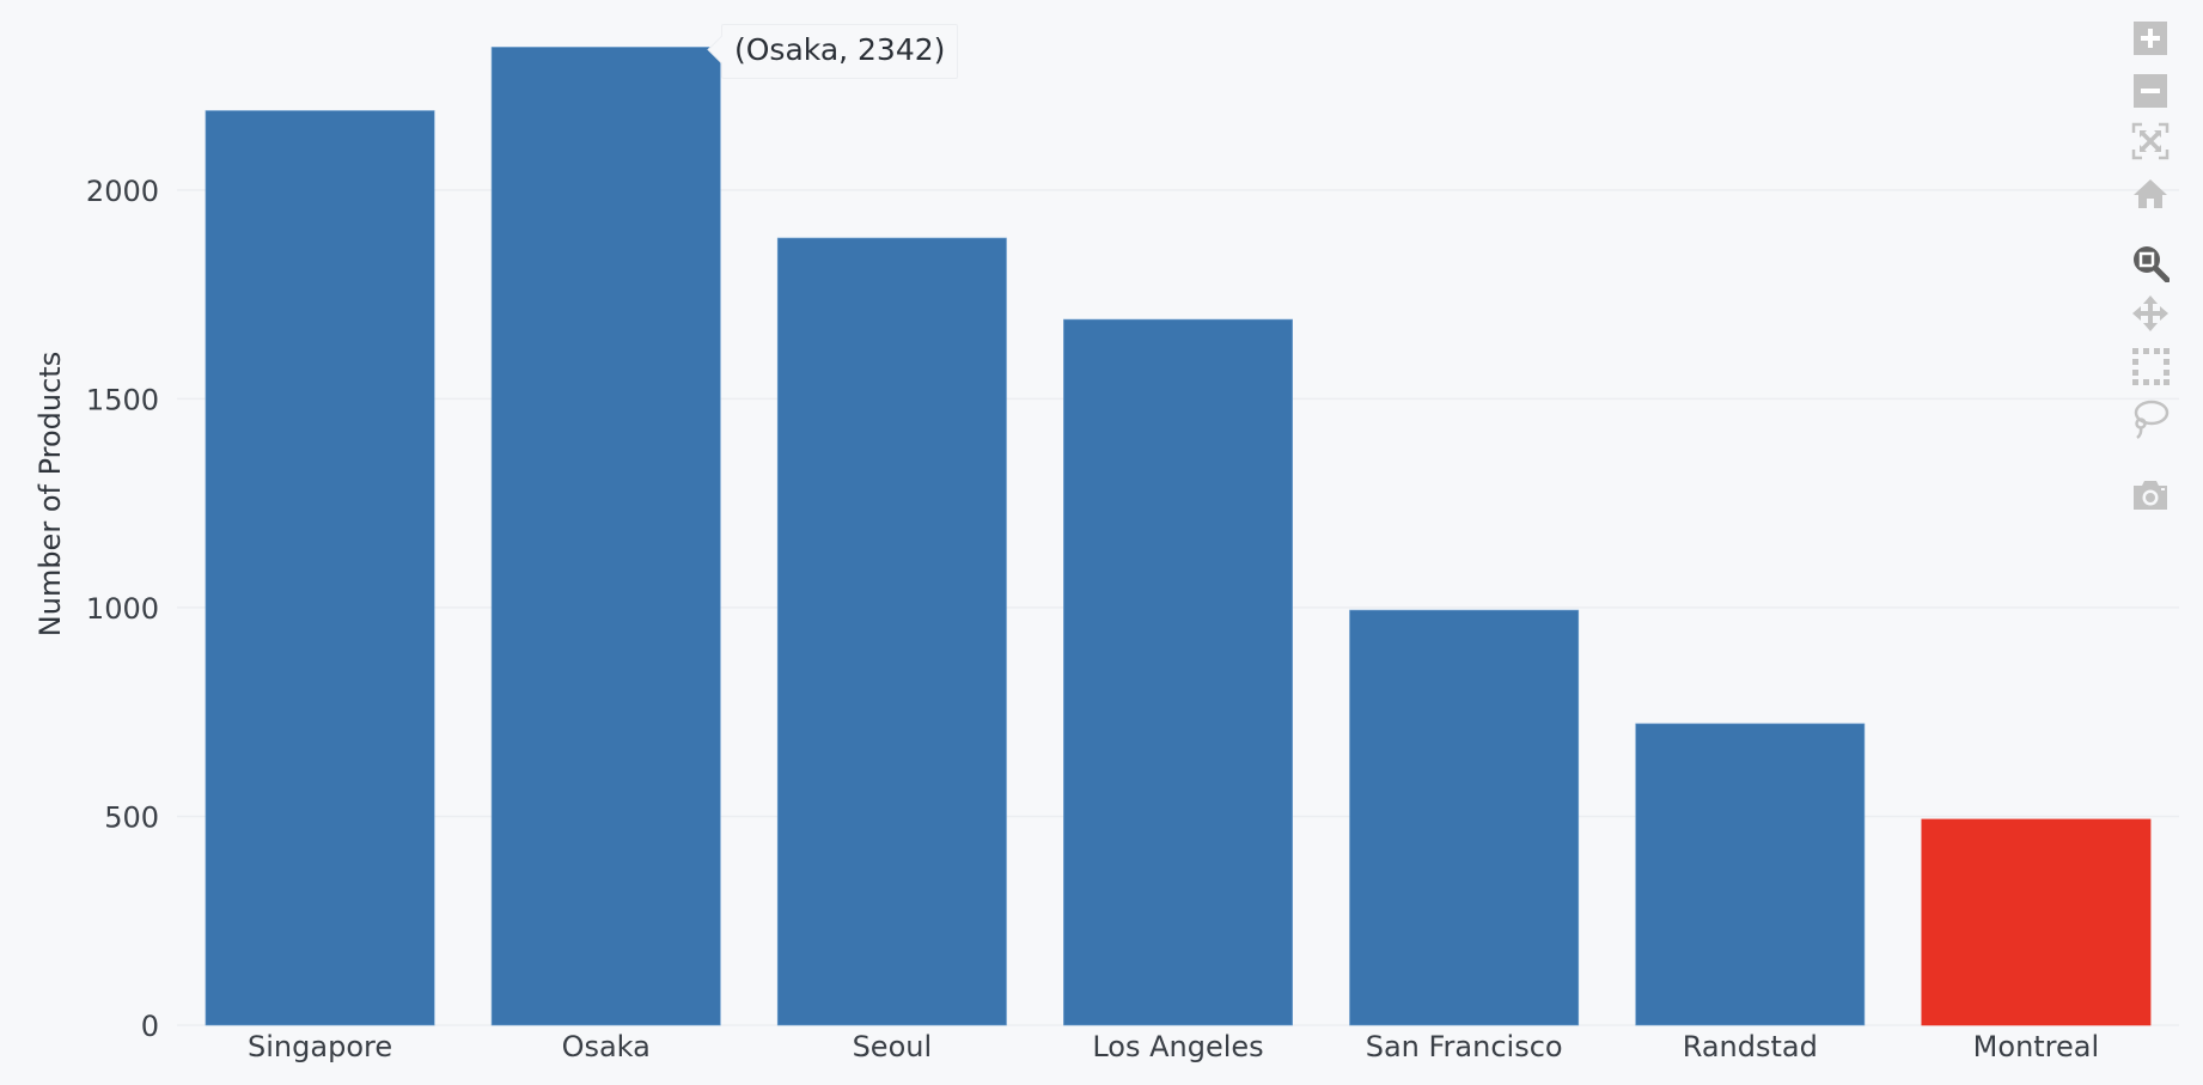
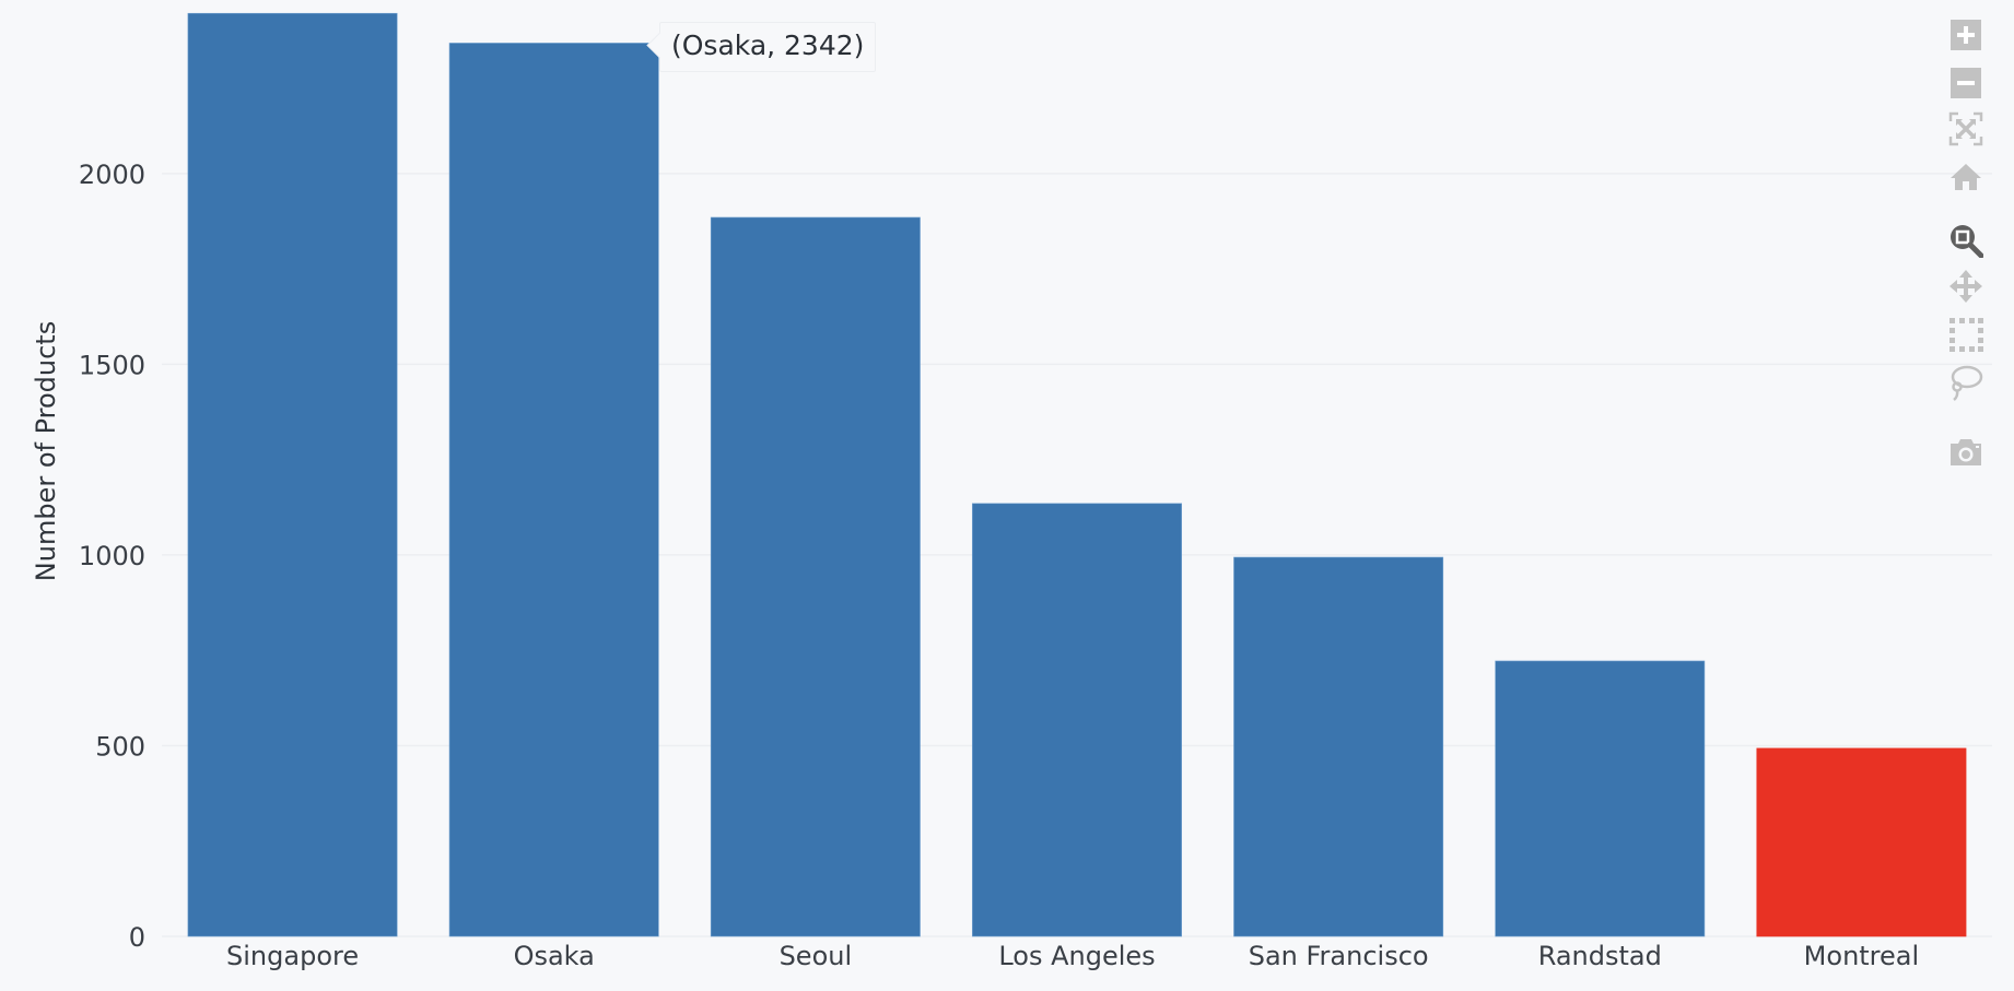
Singapore: 2190 -> 2420
Los Angeles: 1690 -> 1140
